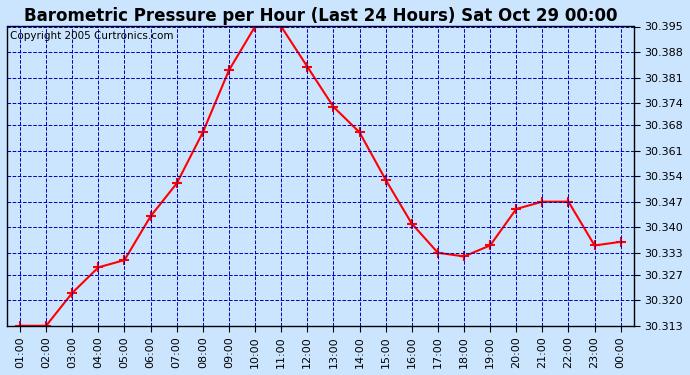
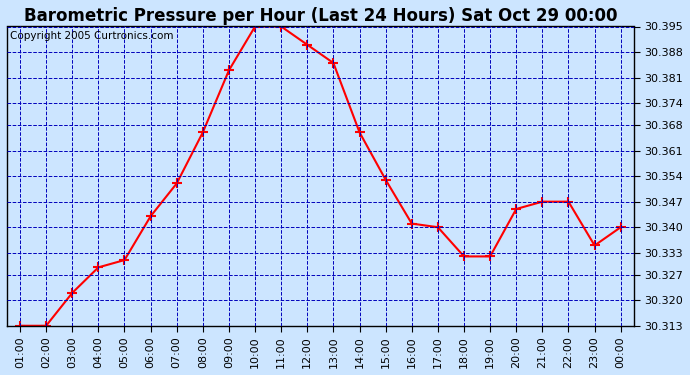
12:00: 30.384 -> 30.390
13:00: 30.373 -> 30.385
17:00: 30.333 -> 30.340
19:00: 30.335 -> 30.332
00:00: 30.336 -> 30.340
